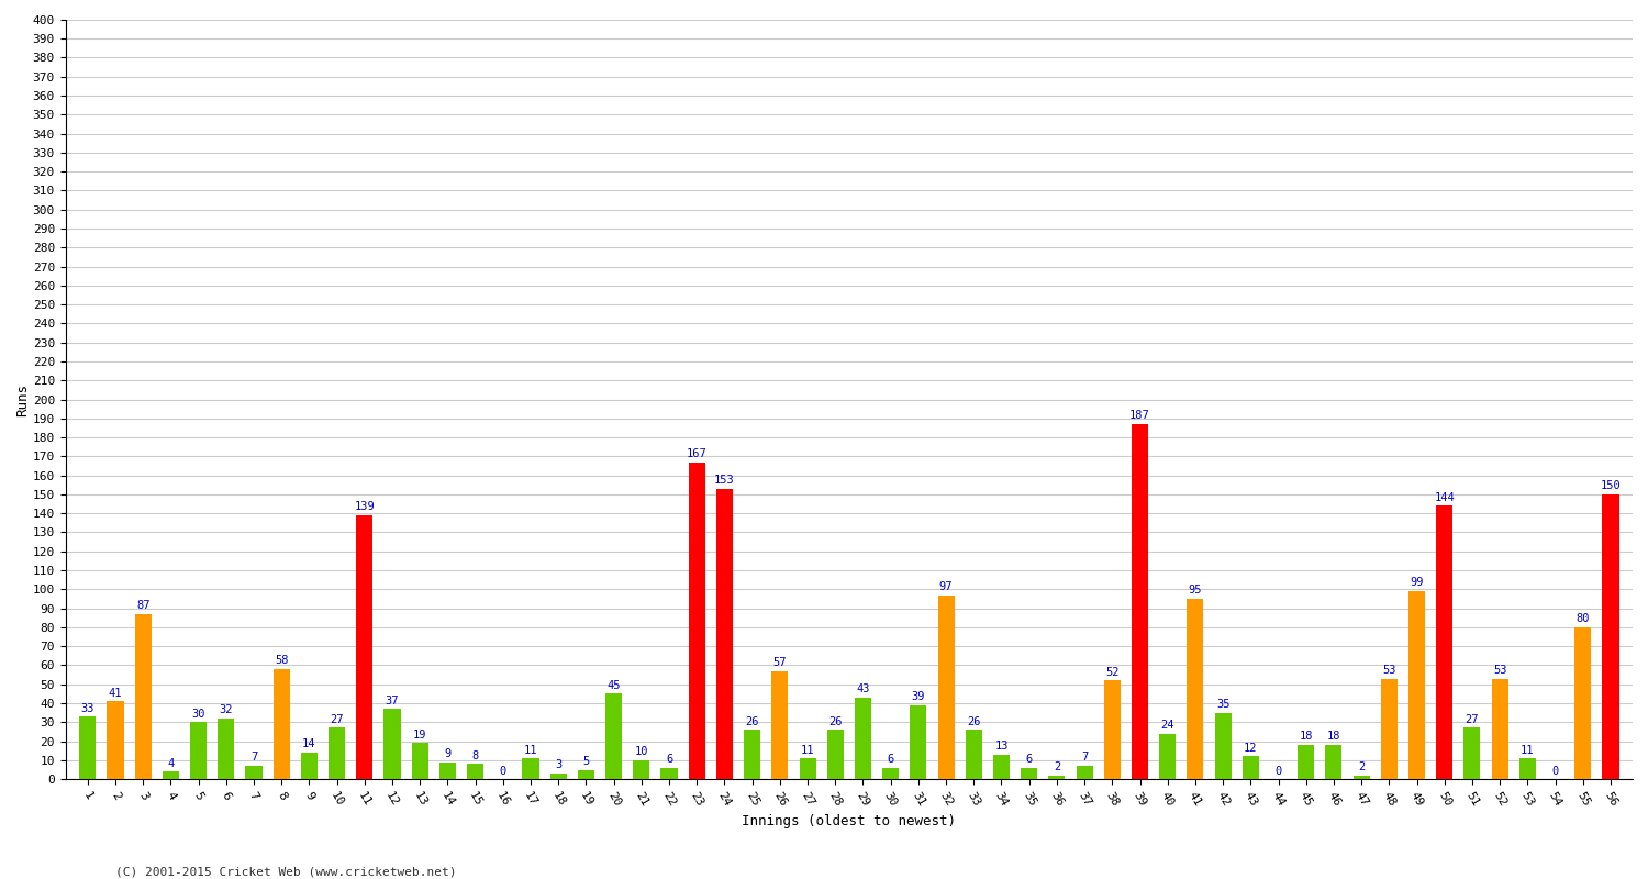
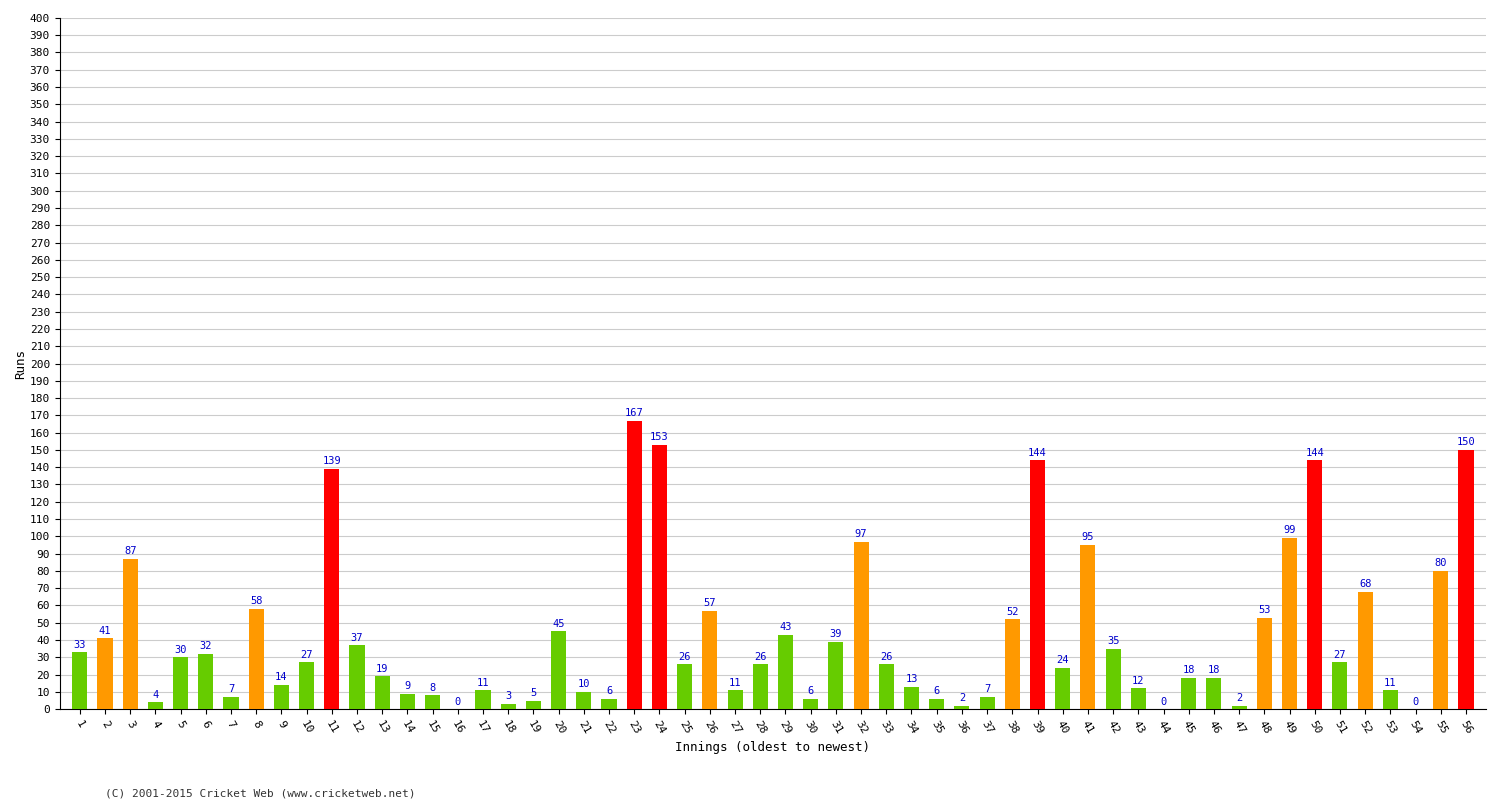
39: 187 -> 144
52: 53 -> 68
